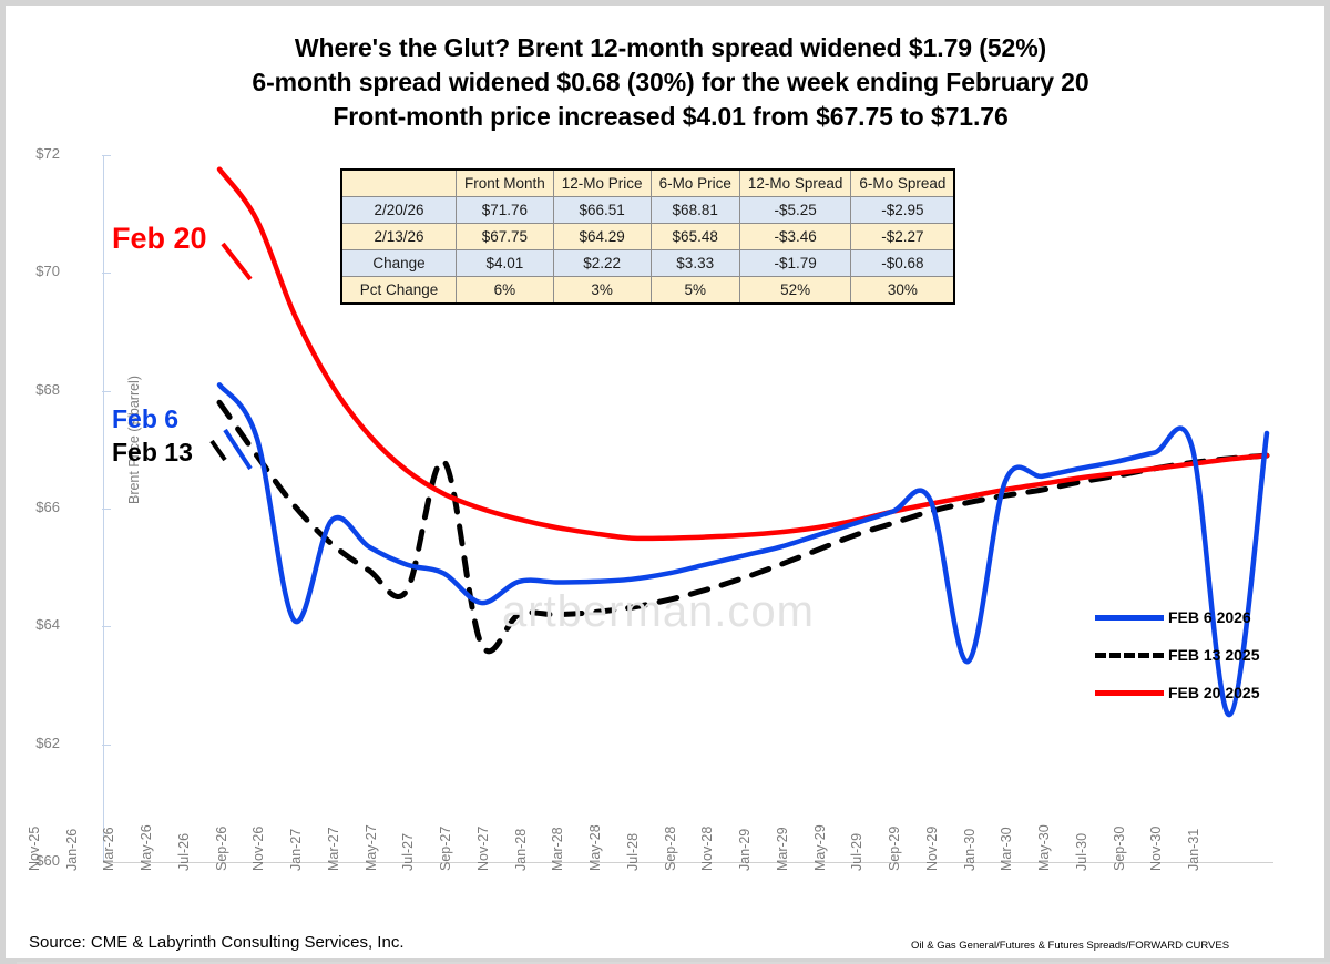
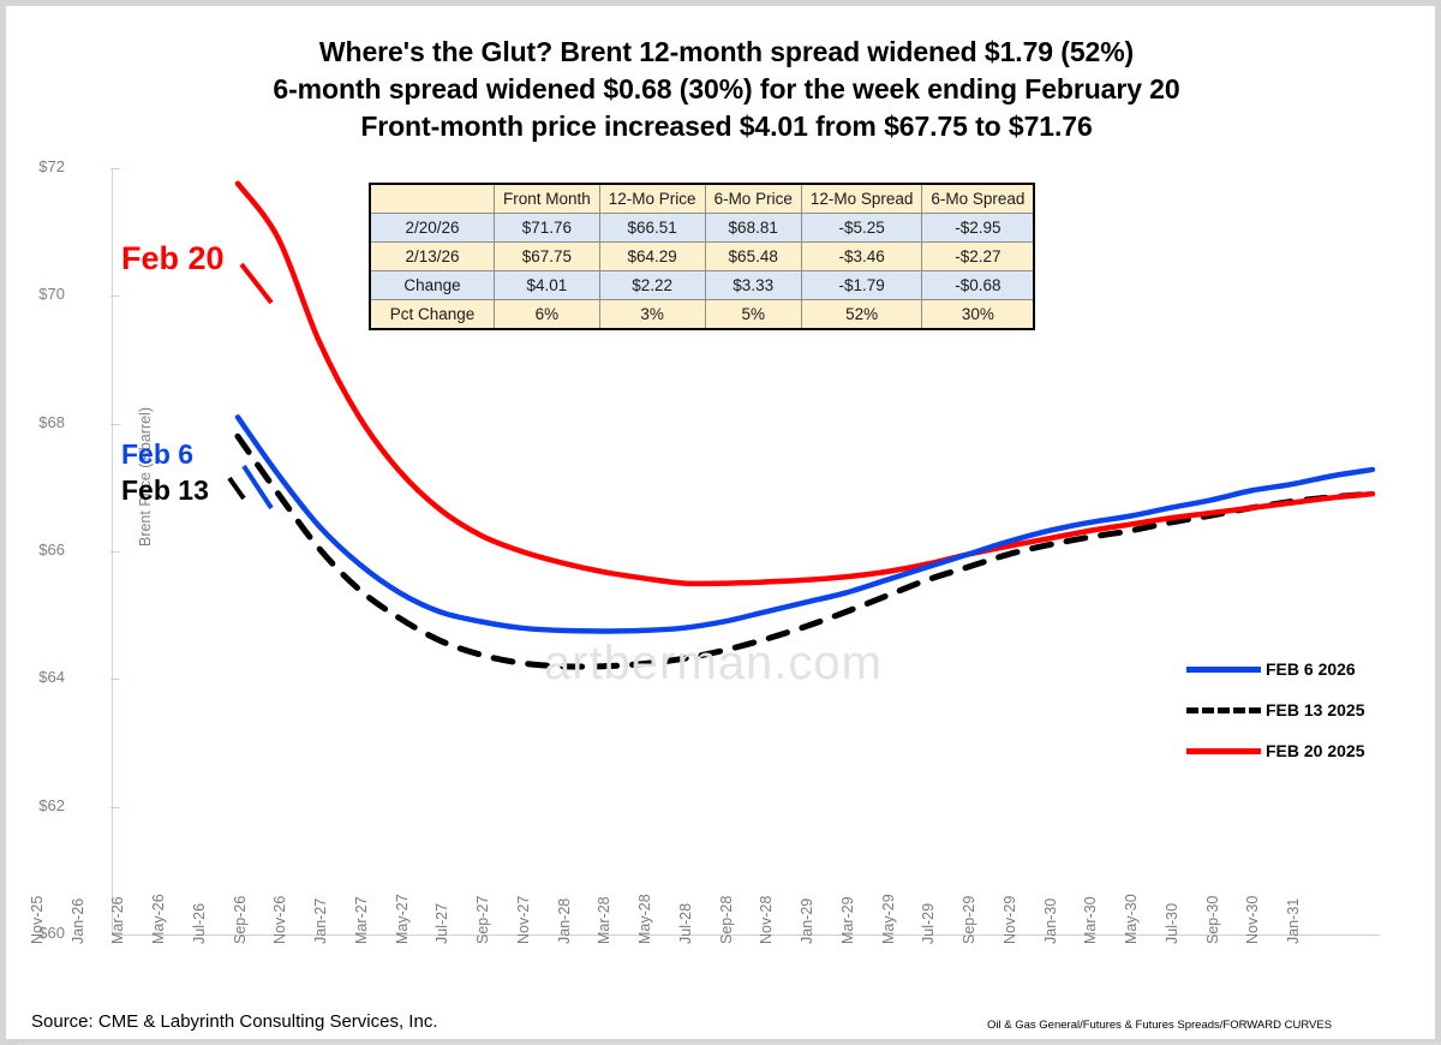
FEB 6 2026/Sep-26: $64.1 -> $66.4
FEB 13 2025/May-27: $66.8 -> $64.4
FEB 6 2026/Jul-27: $64.4 -> $64.8
FEB 13 2025/Jul-27: $63.7 -> $64.2
FEB 6 2026/Sep-29: $63.4 -> $66.3
FEB 6 2026/Nov-30: $62.5 -> $67.2
